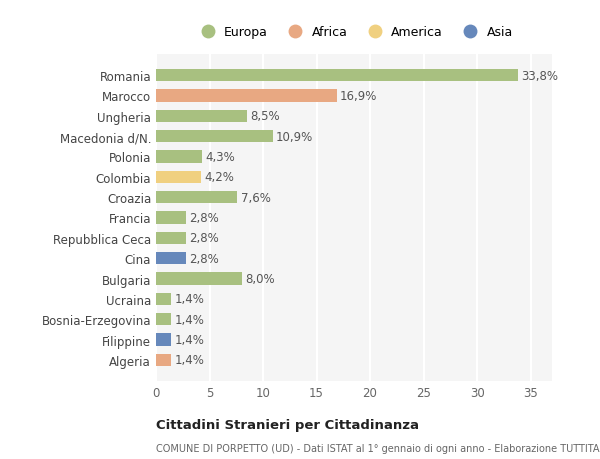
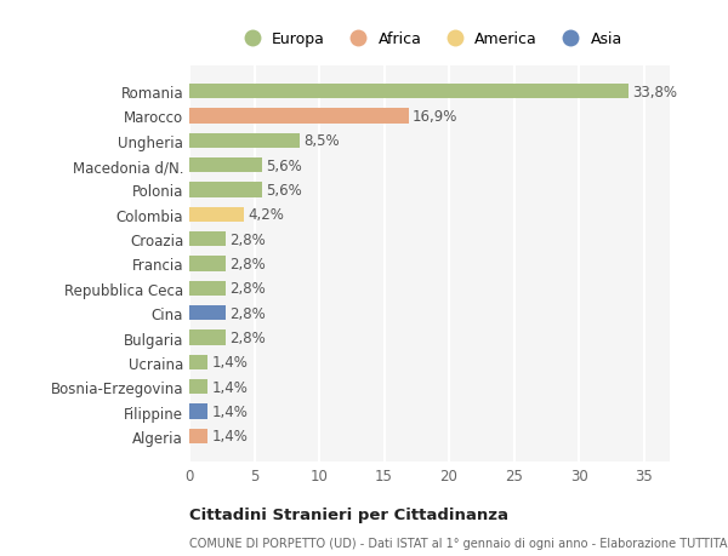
Macedonia d/N.: 10,9% -> 5,6%
Polonia: 4,3% -> 5,6%
Croazia: 7,6% -> 2,8%
Bulgaria: 8,0% -> 2,8%
